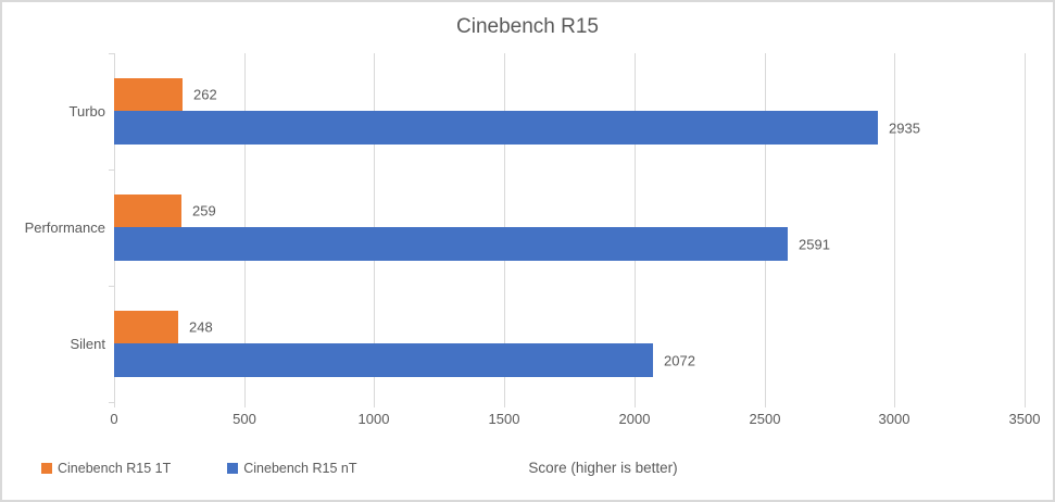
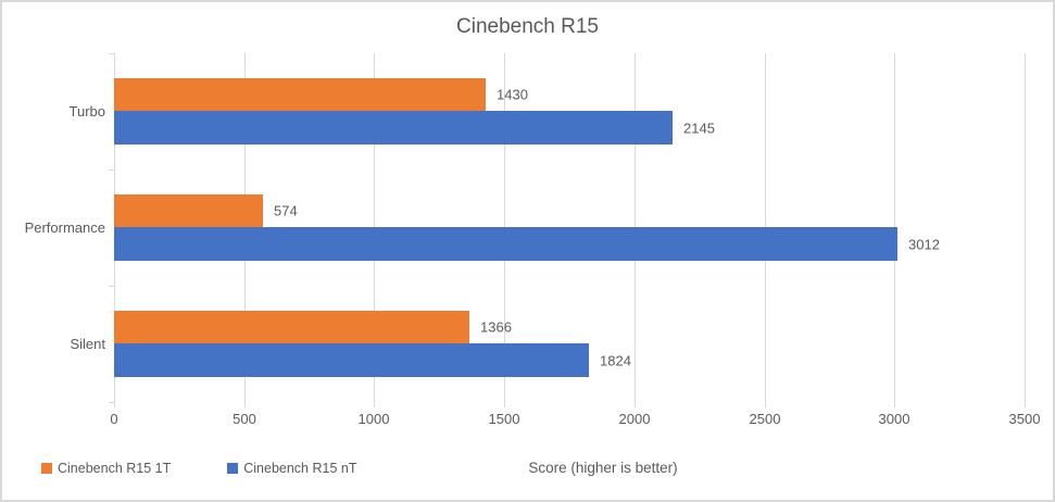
Cinebench R15 1T/Turbo: 262 -> 1430
Cinebench R15 nT/Turbo: 2935 -> 2145
Cinebench R15 1T/Performance: 259 -> 574
Cinebench R15 nT/Performance: 2591 -> 3012
Cinebench R15 1T/Silent: 248 -> 1366
Cinebench R15 nT/Silent: 2072 -> 1824
